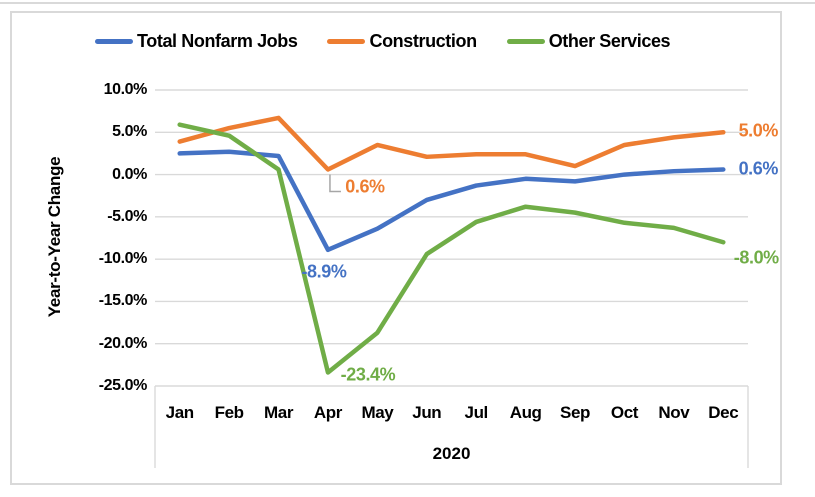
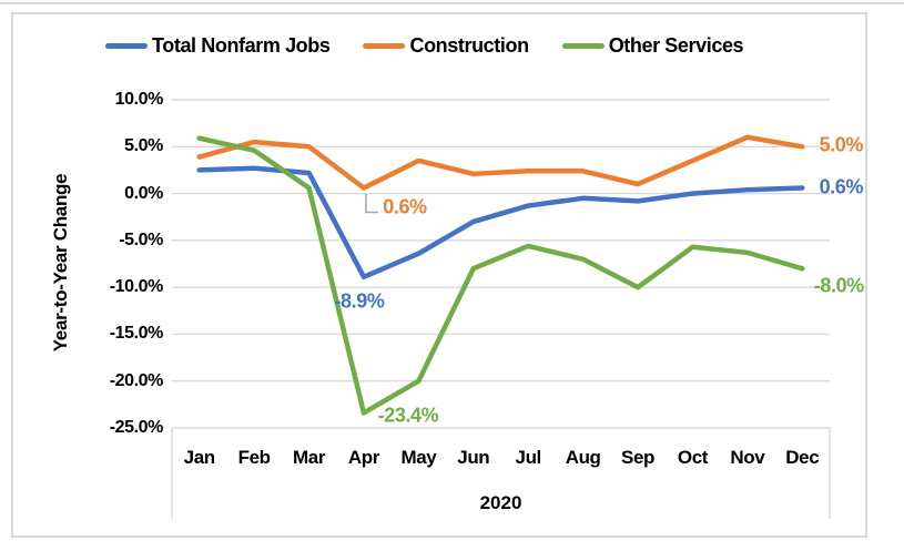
Construction/Mar: 7% -> 5%
Other Services/May: -19% -> -20%
Other Services/Jun: -9% -> -8%
Other Services/Aug: -4% -> -7%
Other Services/Sep: -4% -> -10%
Construction/Nov: 4% -> 6%
